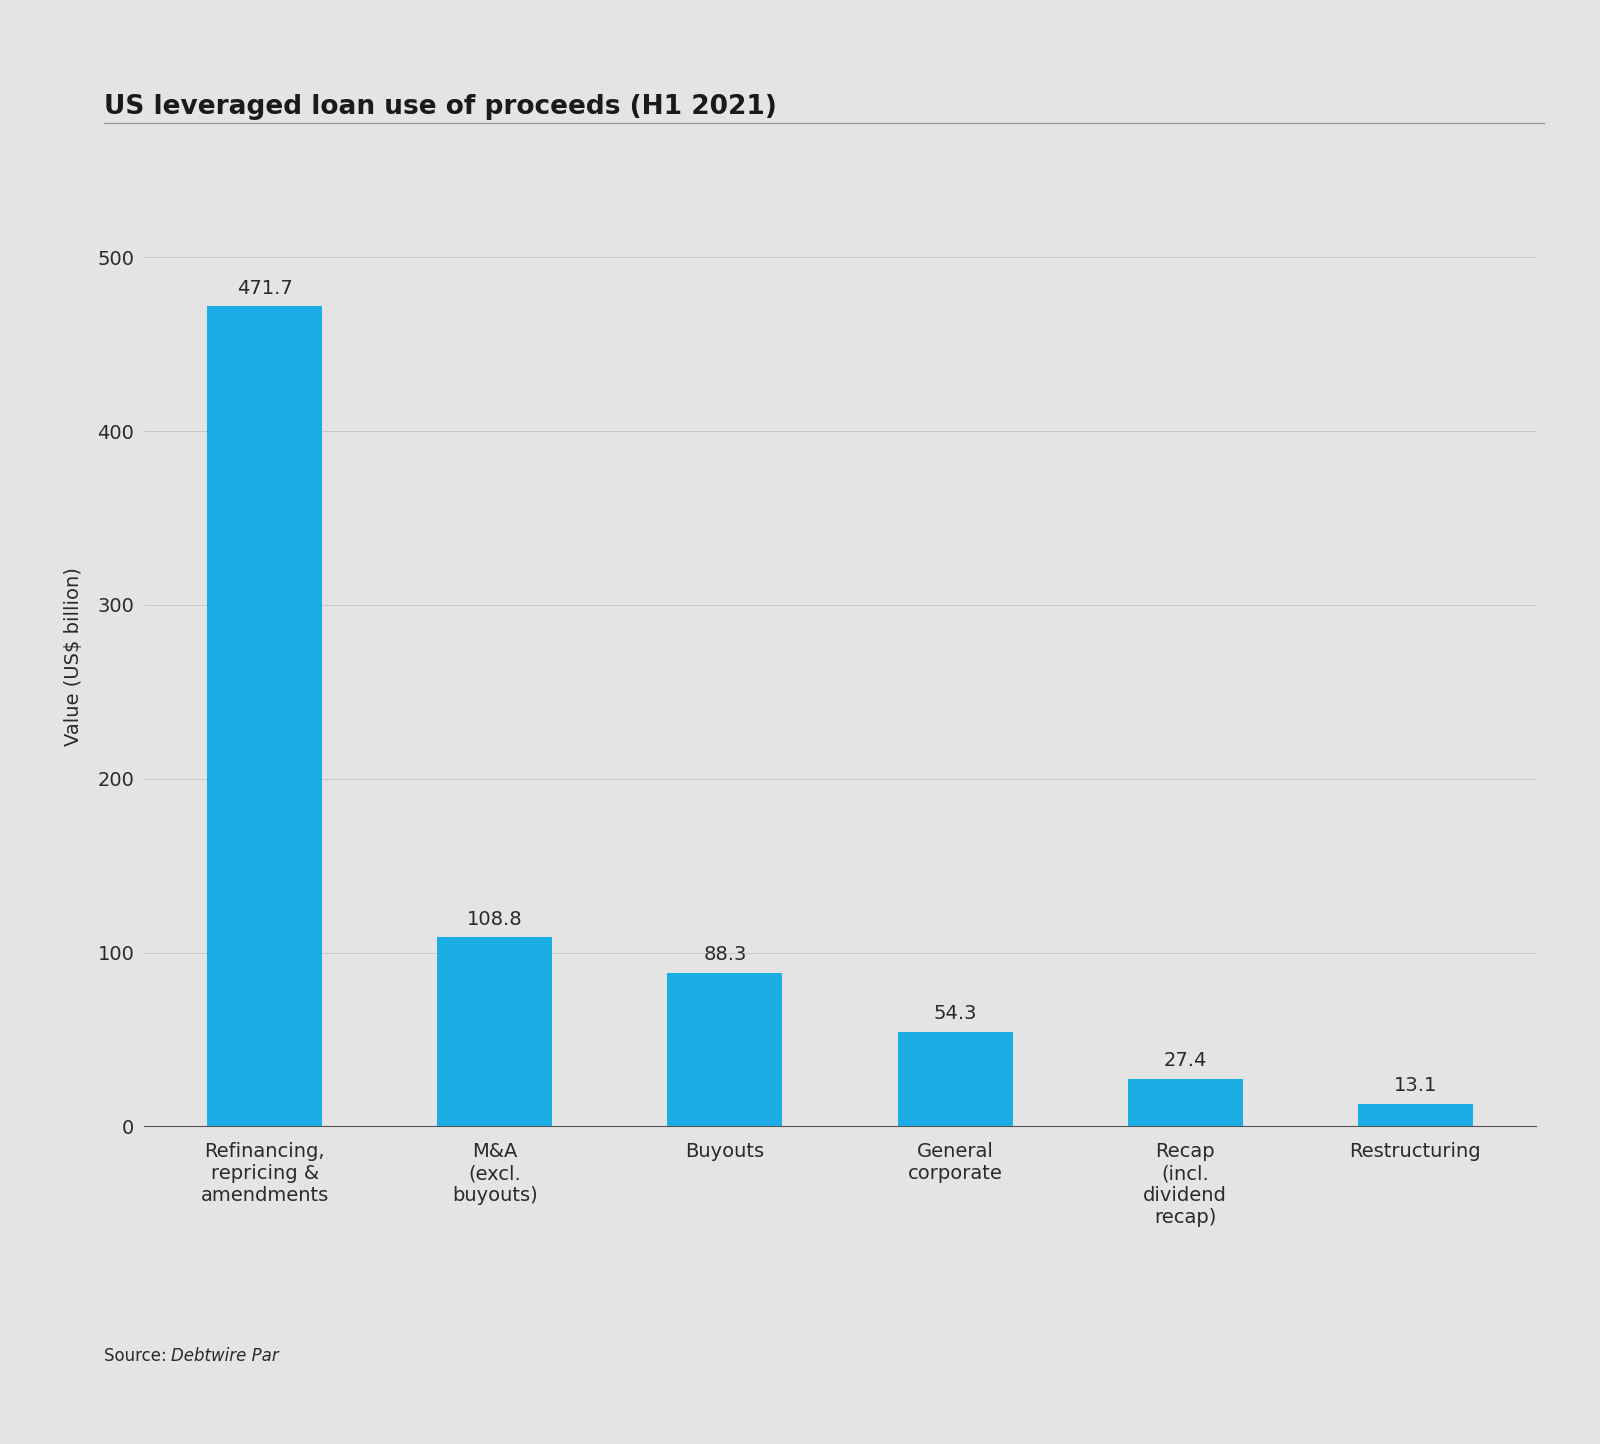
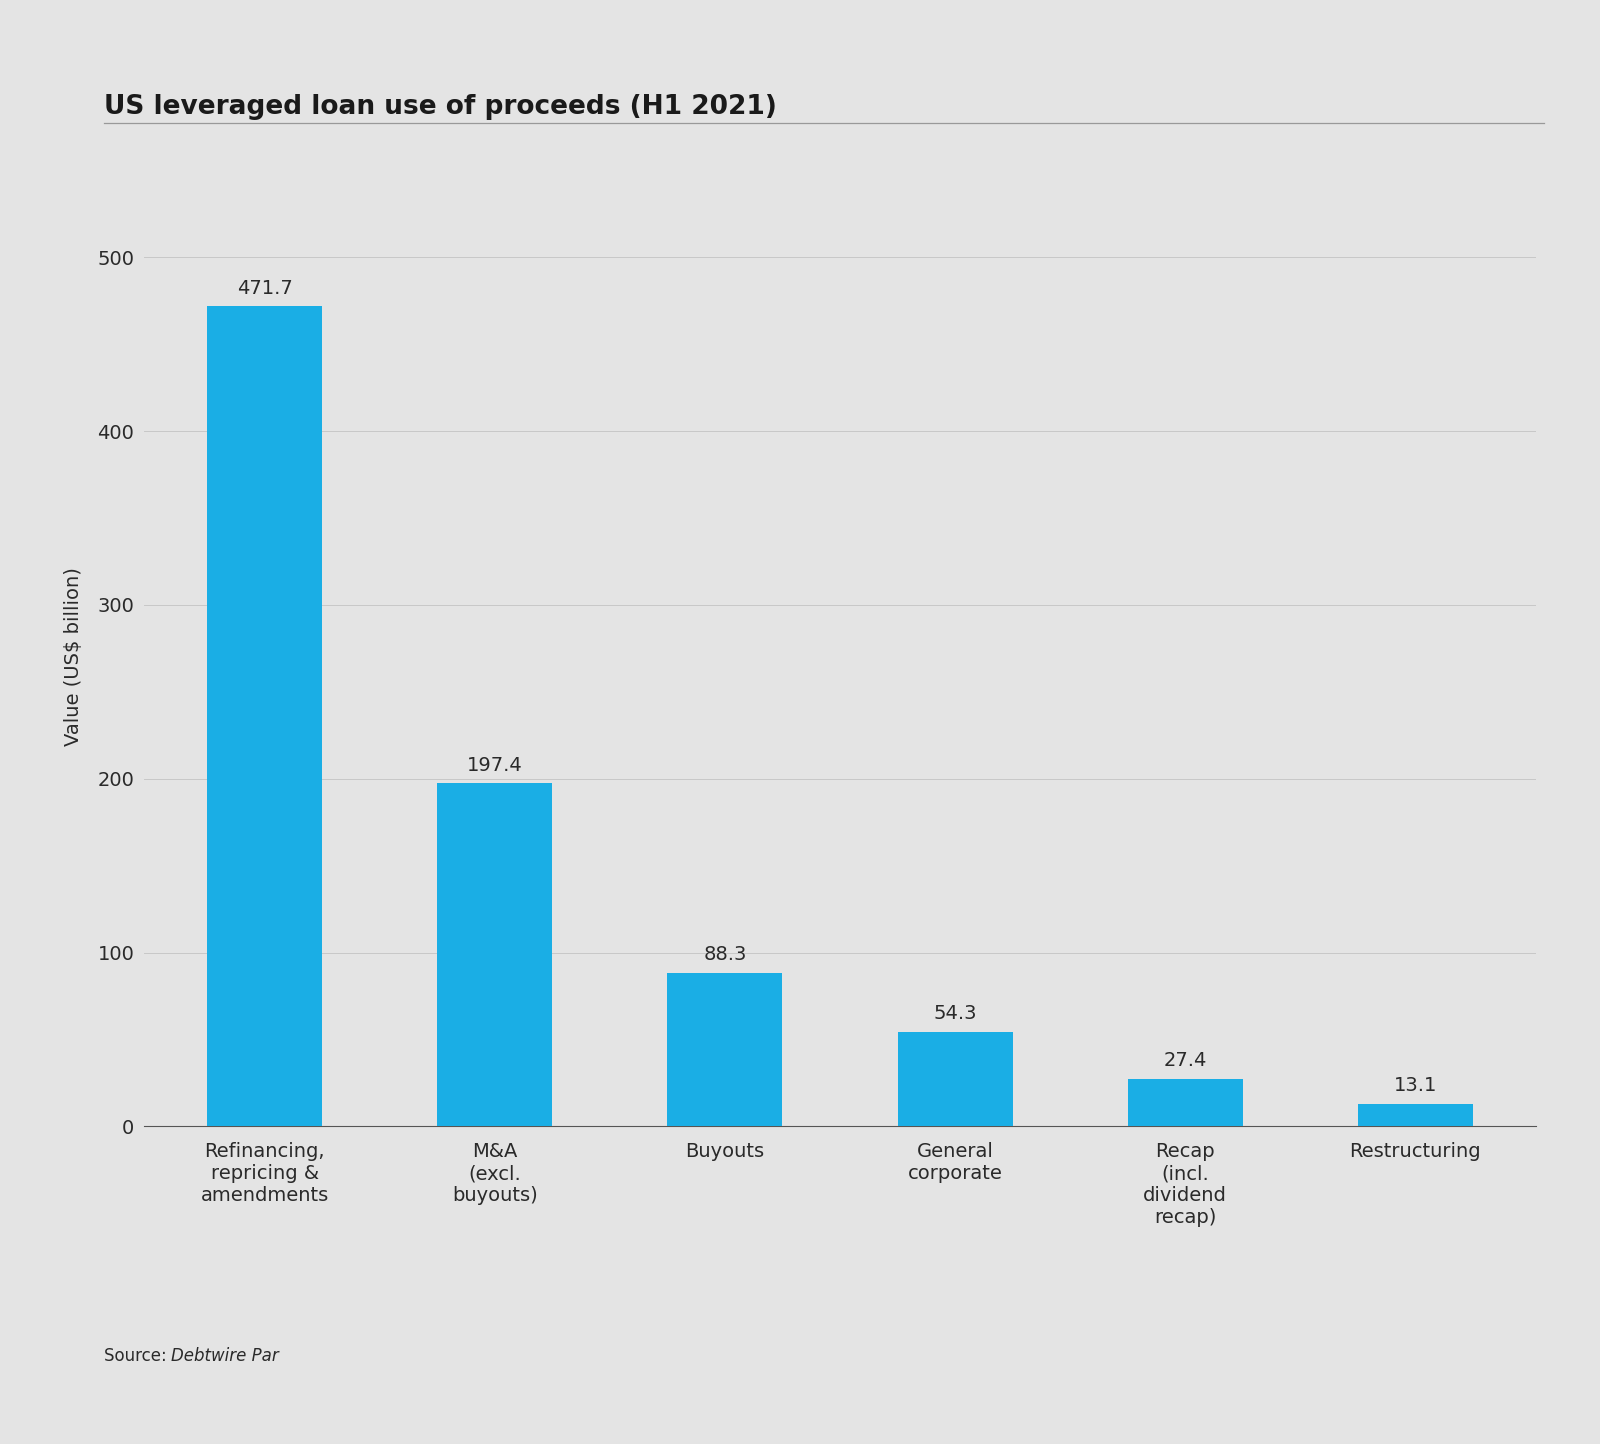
M&A (excl. buyouts): 108.8 -> 197.4
